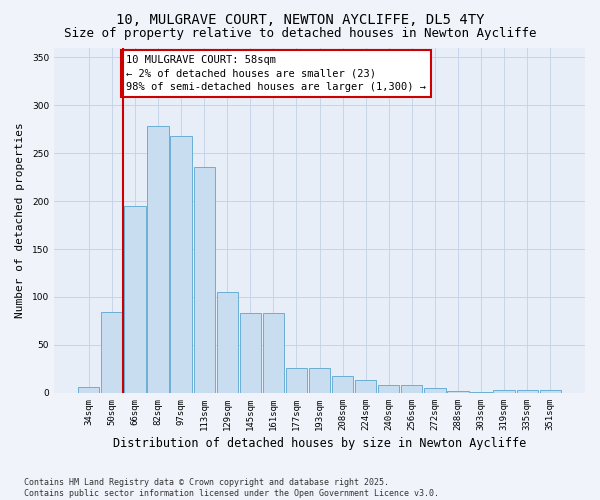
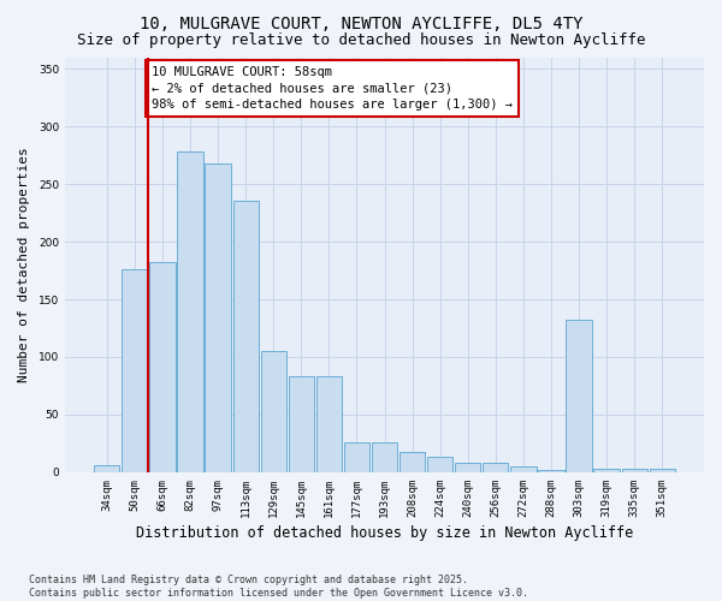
50sqm: 84 -> 176
66sqm: 195 -> 182
303sqm: 1 -> 132
